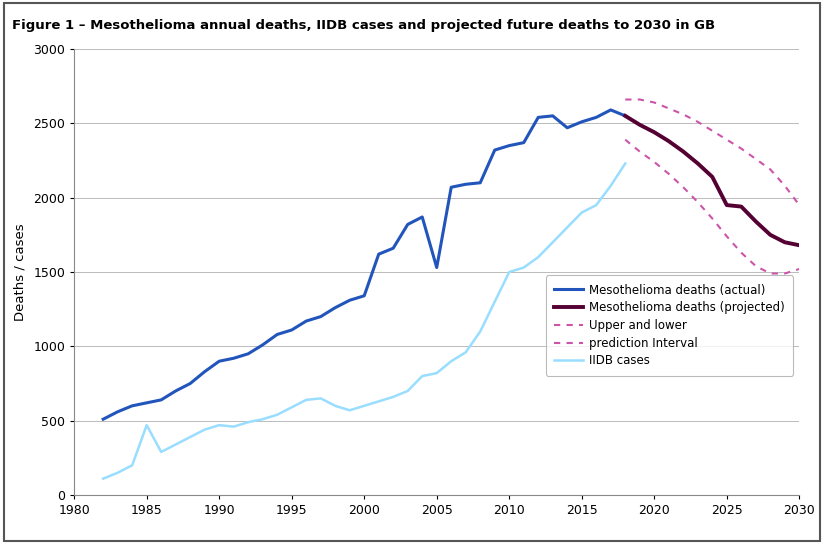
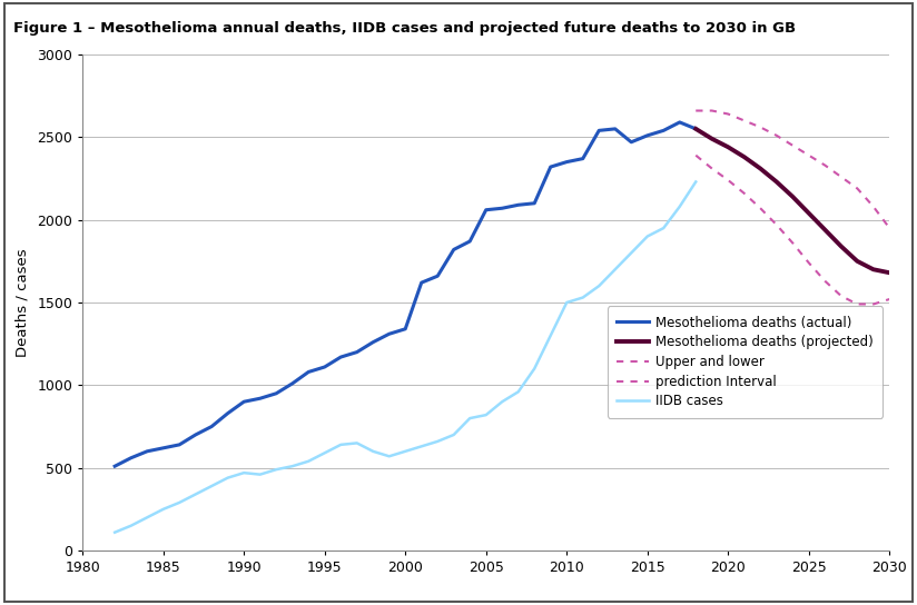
IIDB cases/1985: 470 -> 250
Mesothelioma deaths (actual)/2005: 1530 -> 2060
Mesothelioma deaths (projected)/2025: 1950 -> 2040
